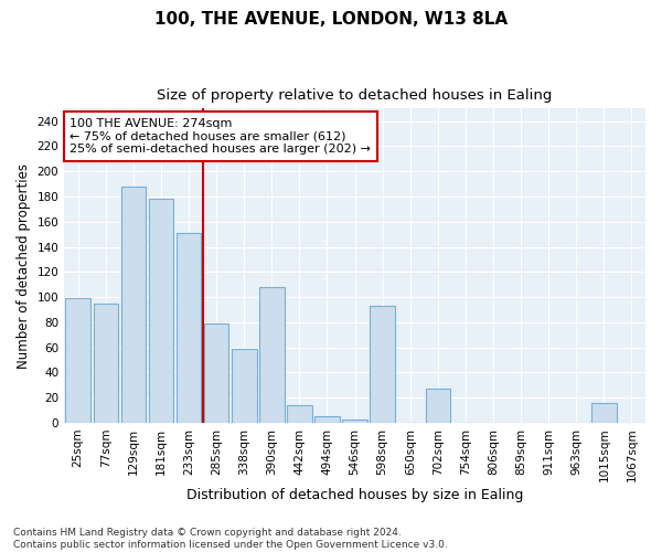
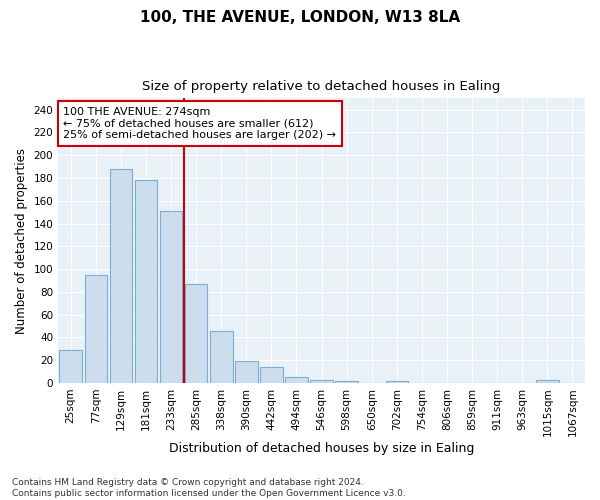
25sqm: 99 -> 29
285sqm: 79 -> 87
338sqm: 59 -> 46
390sqm: 108 -> 19
598sqm: 93 -> 2
702sqm: 27 -> 2
1015sqm: 16 -> 3
